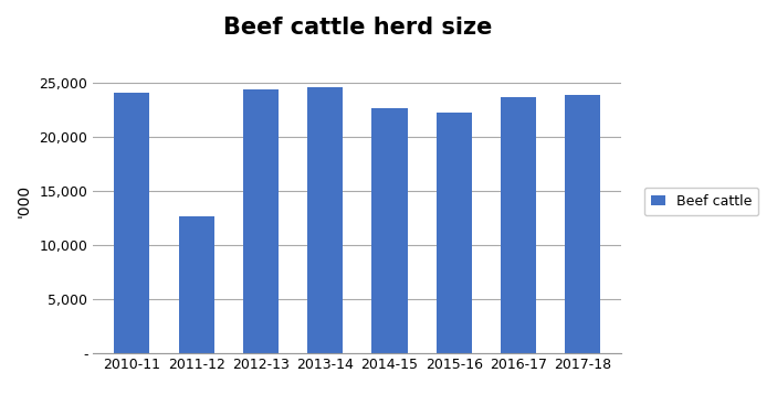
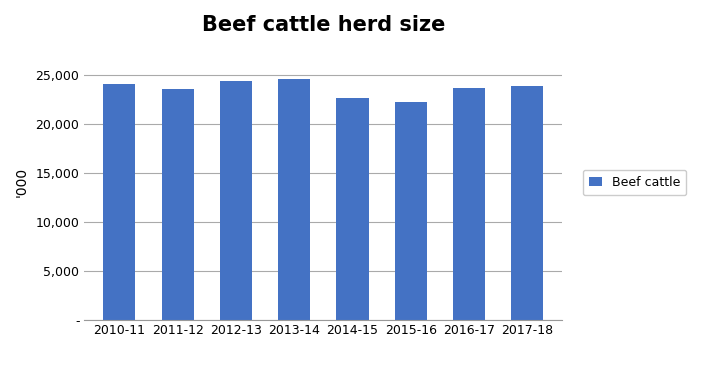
2011-12: 12,600 -> 23,500
